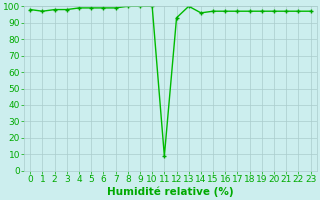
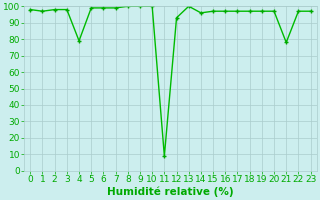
4: 99 -> 79
21: 97 -> 78
